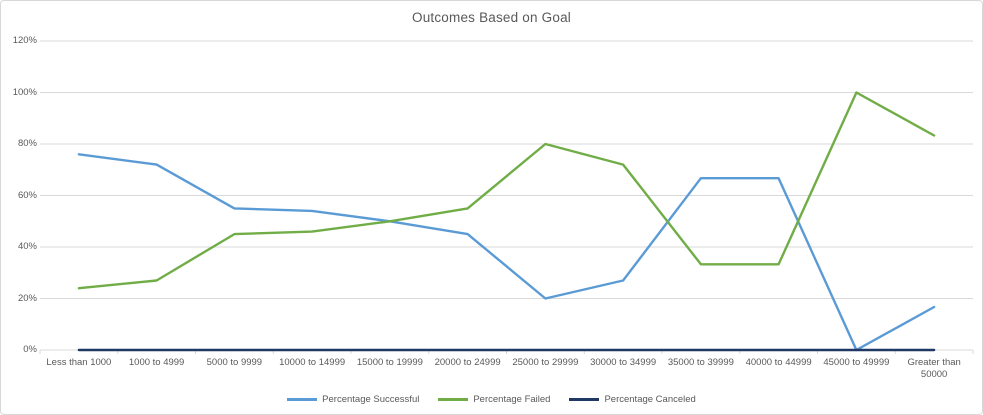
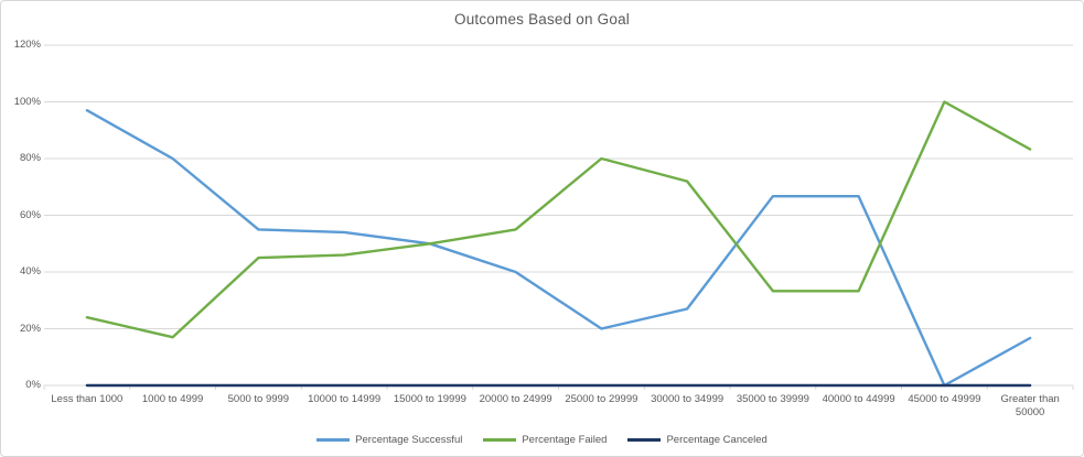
Percentage Successful/Less than 1000: 76% -> 97%
Percentage Successful/1000 to 4999: 72% -> 80%
Percentage Failed/1000 to 4999: 27% -> 17%
Percentage Successful/20000 to 24999: 45% -> 40%
